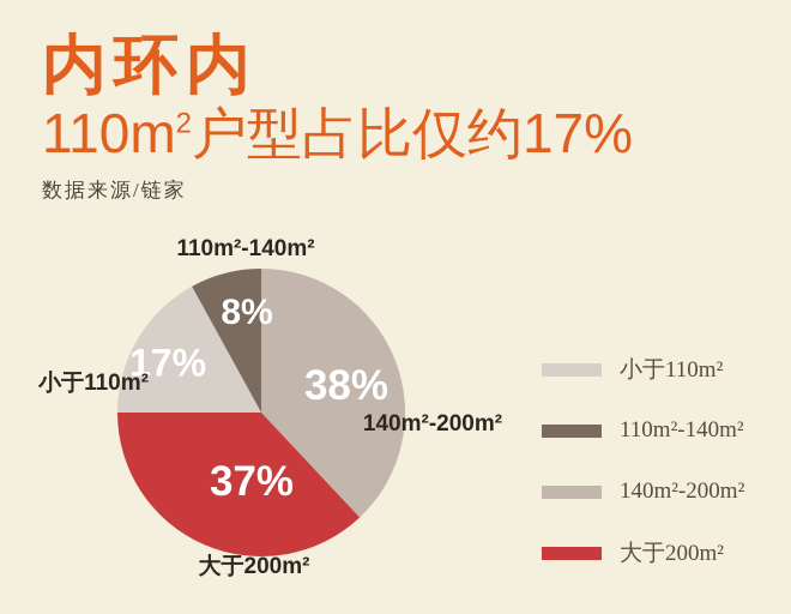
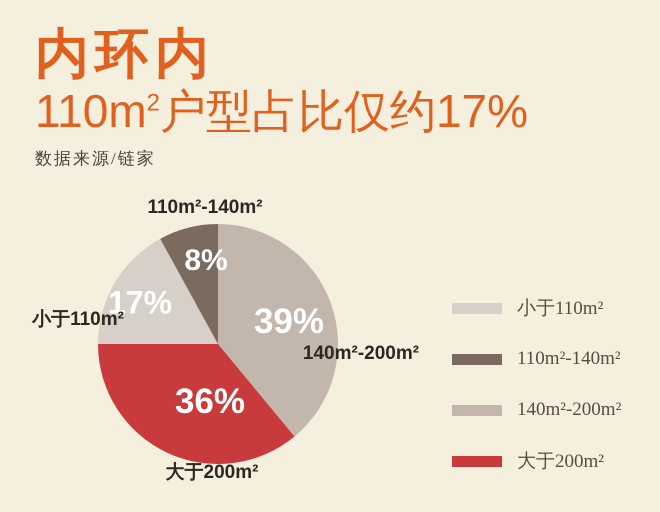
140m²-200m²: 38% -> 39%
大于200m²: 37% -> 36%
